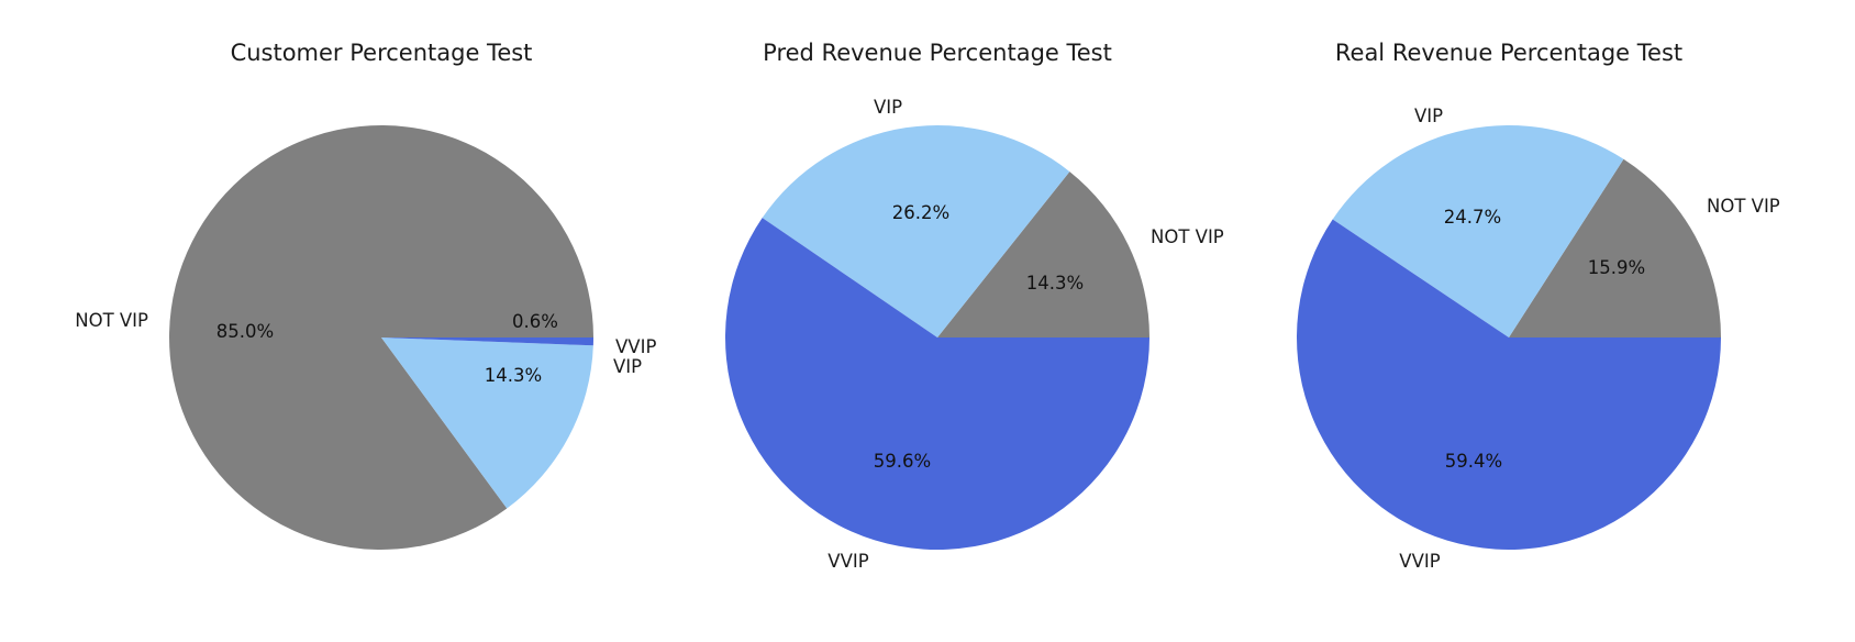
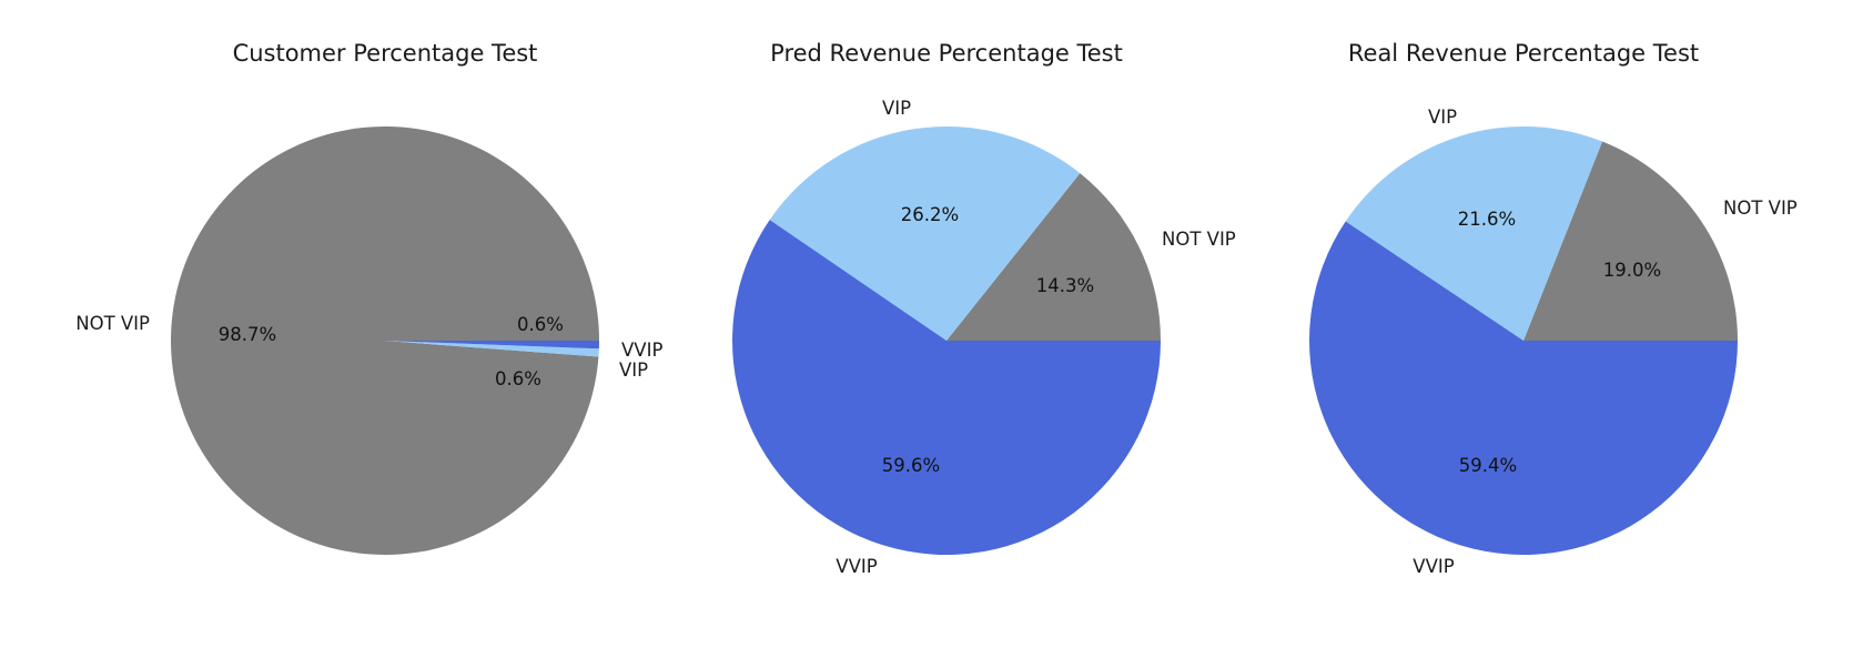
Customer Percentage Test/NOT VIP: 85.0% -> 98.7%
Customer Percentage Test/VIP: 14.3% -> 0.6%
Real Revenue Percentage Test/NOT VIP: 15.9% -> 19.0%
Real Revenue Percentage Test/VIP: 24.7% -> 21.6%
